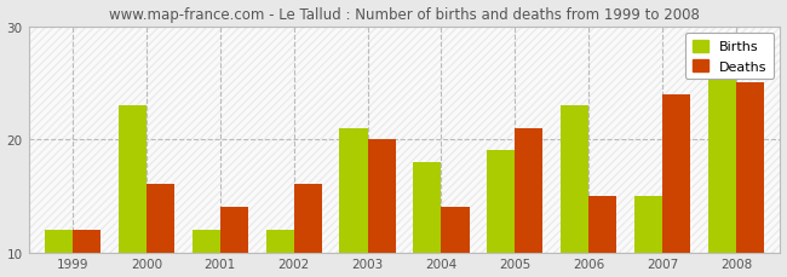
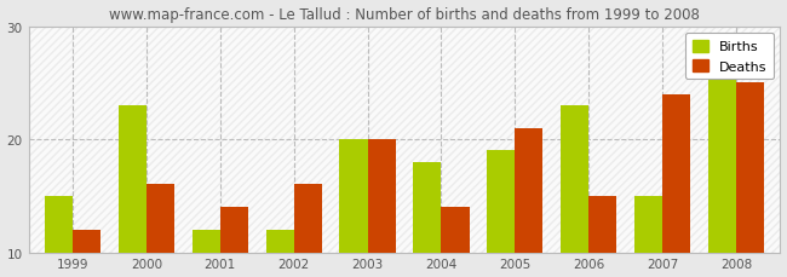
Births/1999: 12 -> 15
Births/2003: 21 -> 20
